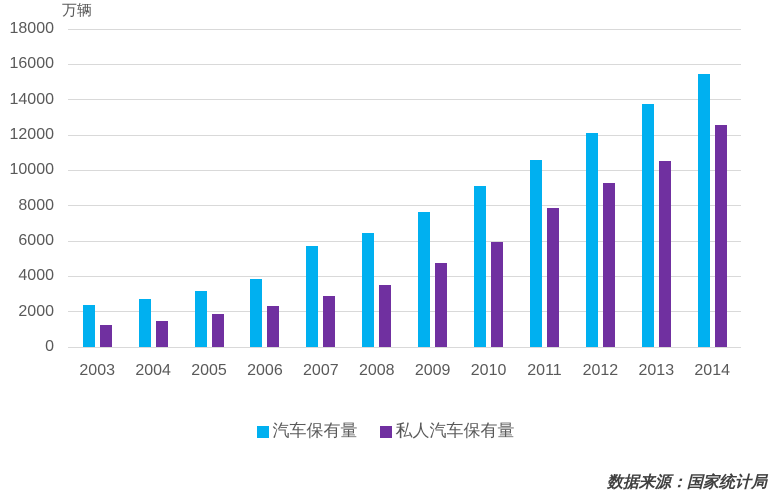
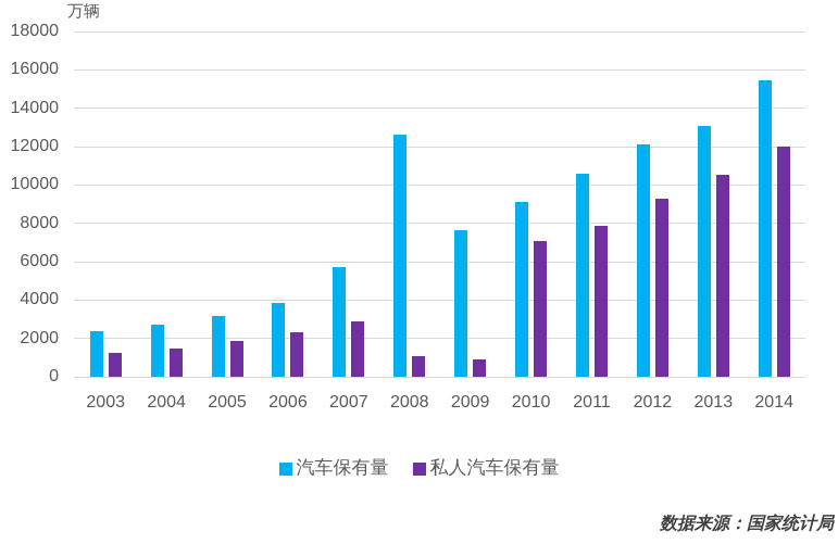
汽车保有量/2008: 6500 -> 12600
私人汽车保有量/2008: 3500 -> 1100
私人汽车保有量/2009: 4800 -> 900
私人汽车保有量/2010: 5900 -> 7100
汽车保有量/2013: 13700 -> 13100
私人汽车保有量/2014: 12600 -> 12000
